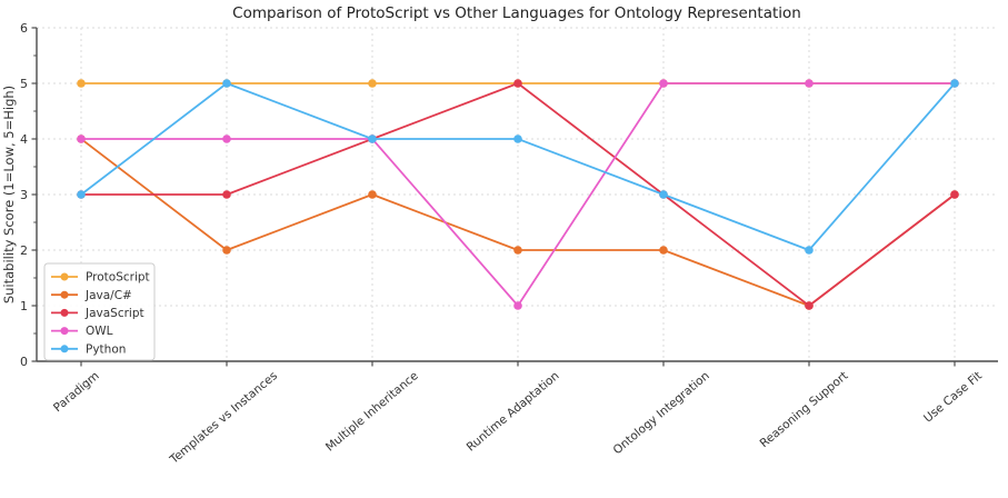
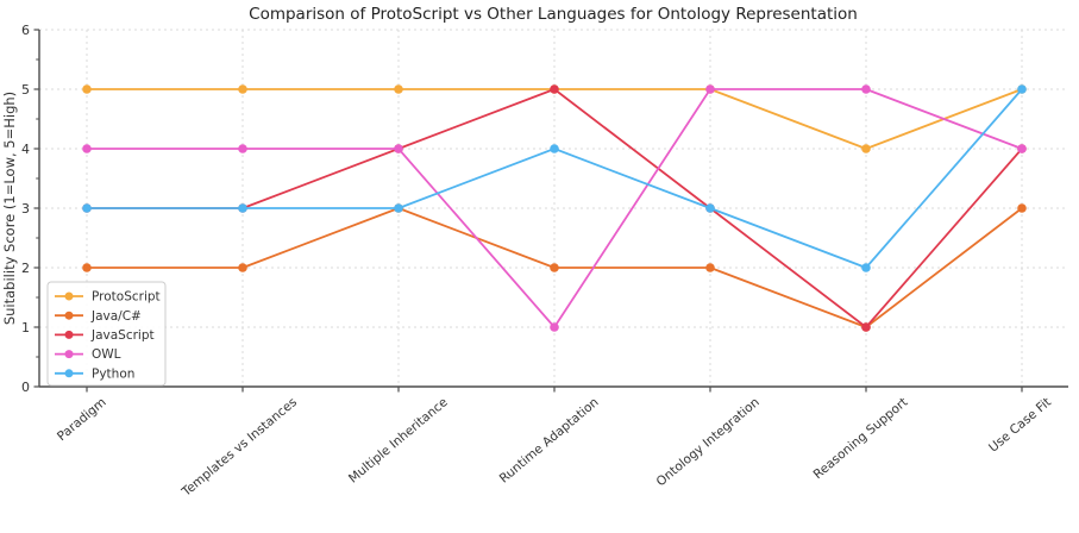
Java/C#/Paradigm: 4 -> 2
Python/Templates vs Instances: 5 -> 3
Python/Multiple Inheritance: 4 -> 3
ProtoScript/Reasoning Support: 5 -> 4
JavaScript/Use Case Fit: 3 -> 4
OWL/Use Case Fit: 5 -> 4
